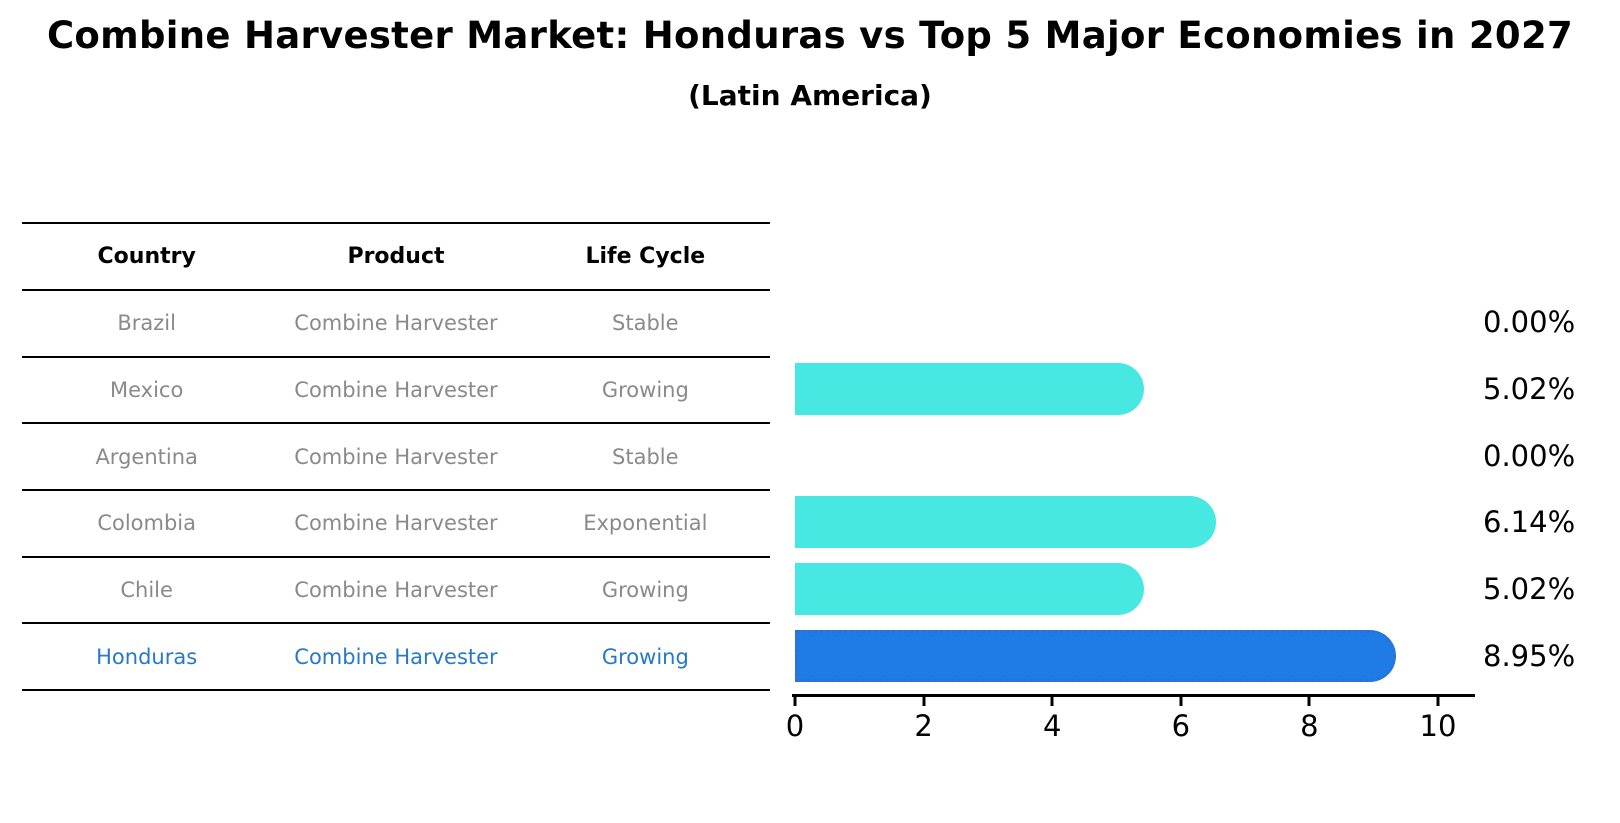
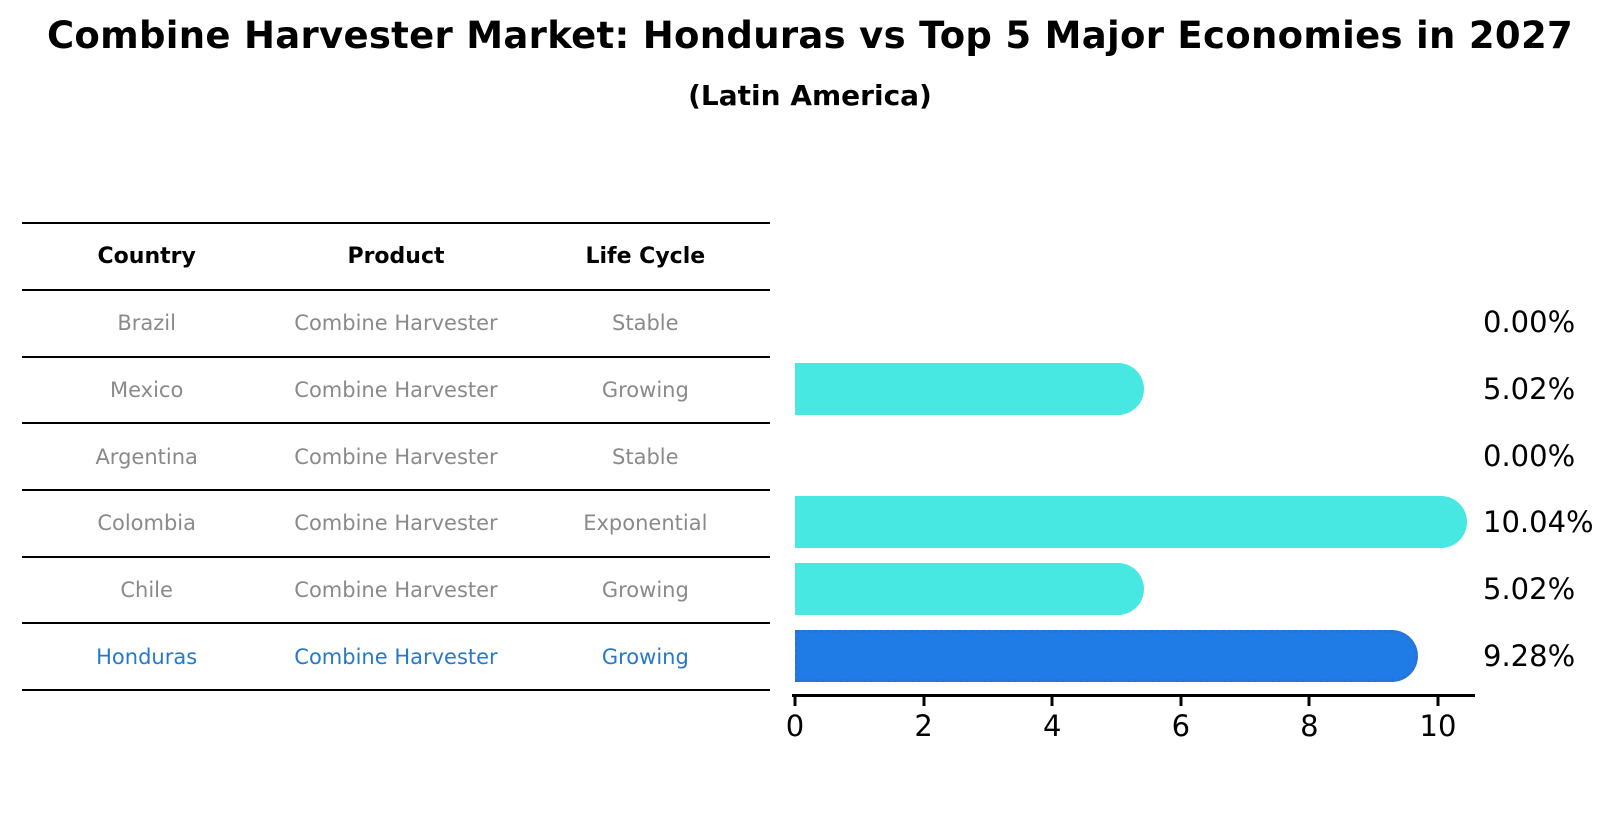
Colombia: 6.14% -> 10.04%
Honduras: 8.95% -> 9.28%
